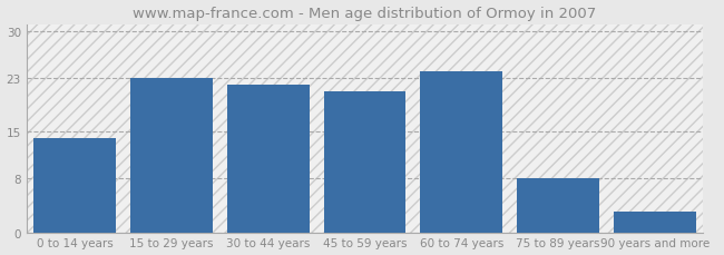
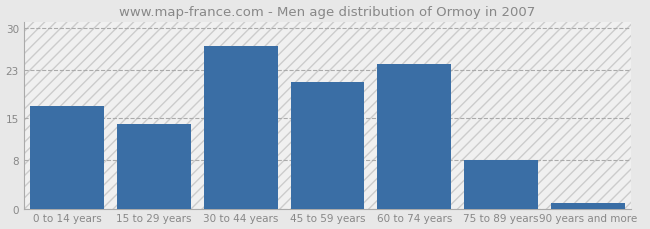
0 to 14 years: 14 -> 17
15 to 29 years: 23 -> 14
30 to 44 years: 22 -> 27
90 years and more: 3 -> 1
